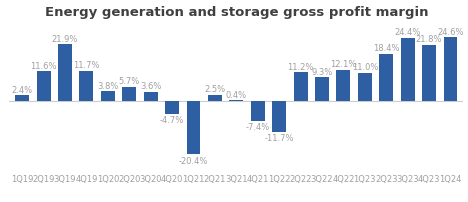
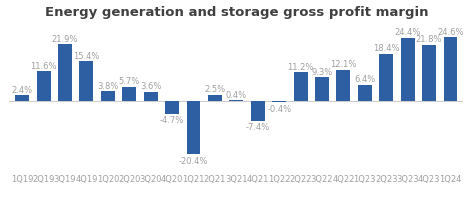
4Q19: 11.7% -> 15.4%
1Q22: -11.7% -> -0.4%
1Q23: 11.0% -> 6.4%
